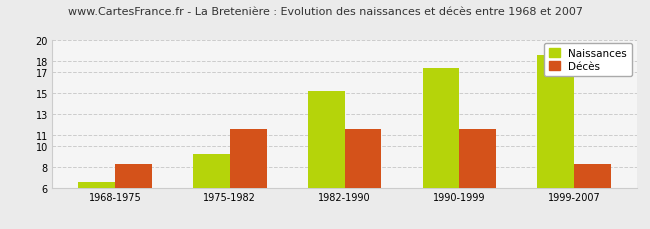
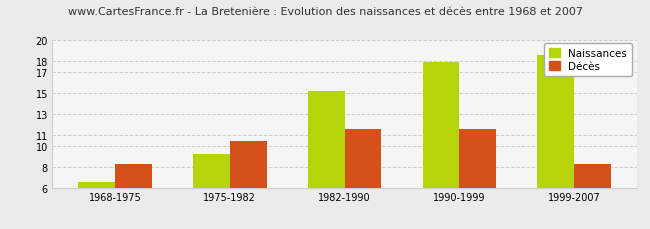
Décès/1975-1982: 11.6 -> 10.4
Naissances/1990-1999: 17.4 -> 17.9
